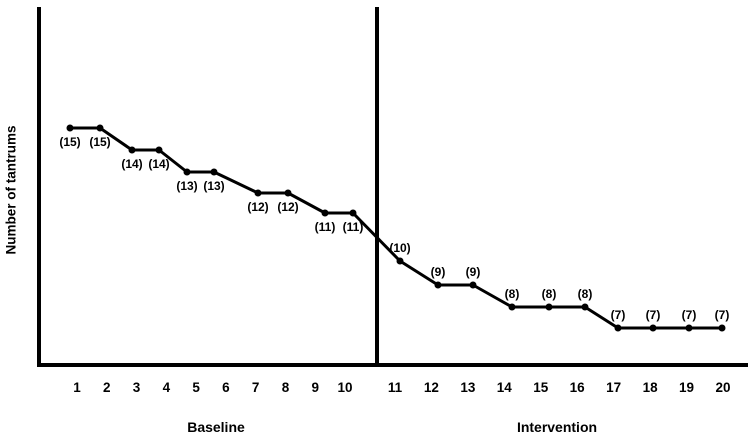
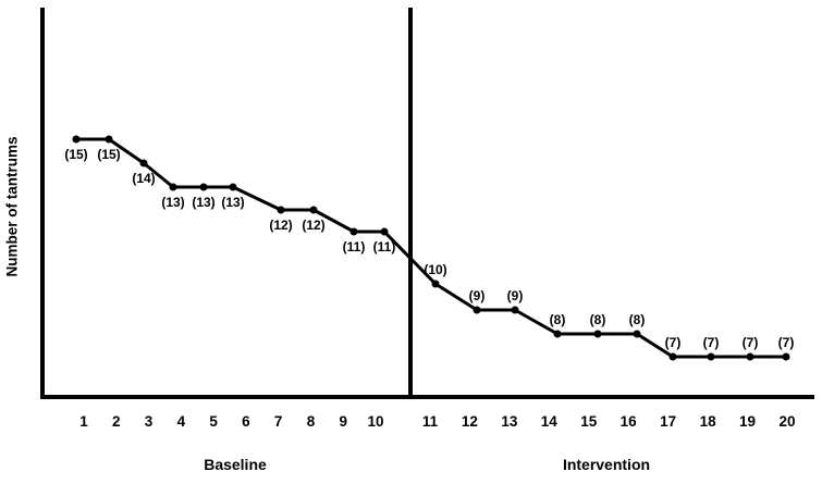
4: 14 -> 13
